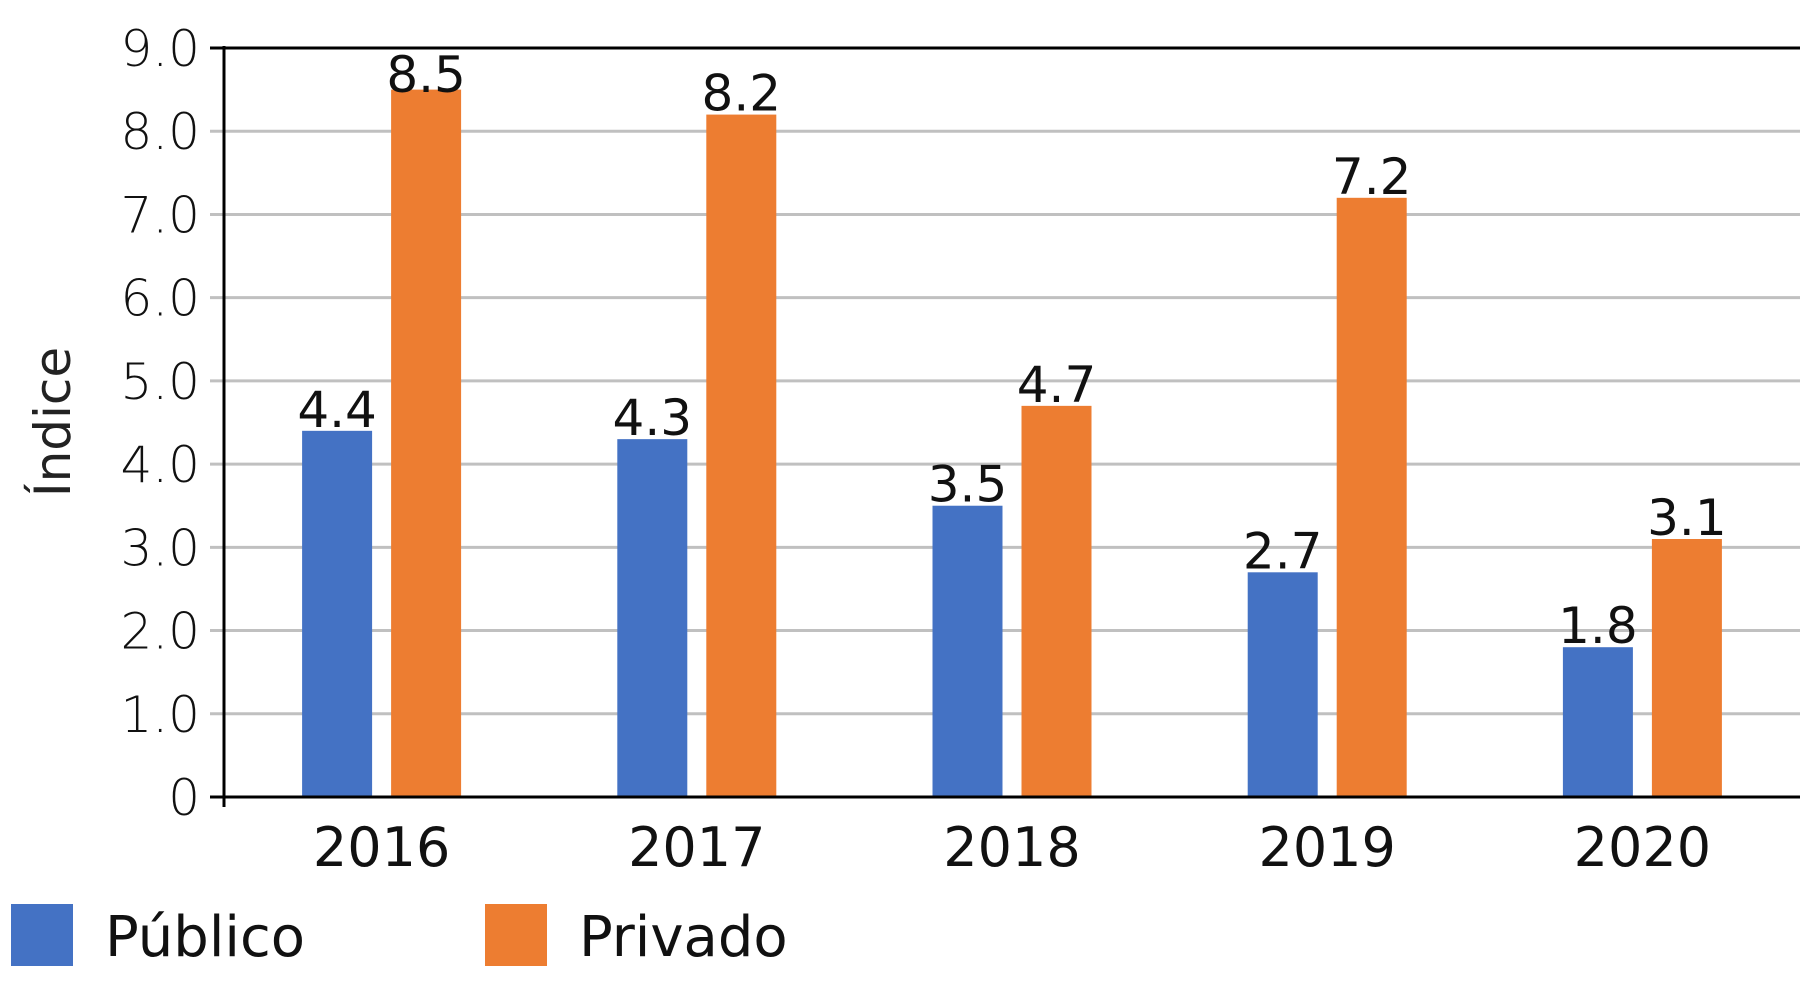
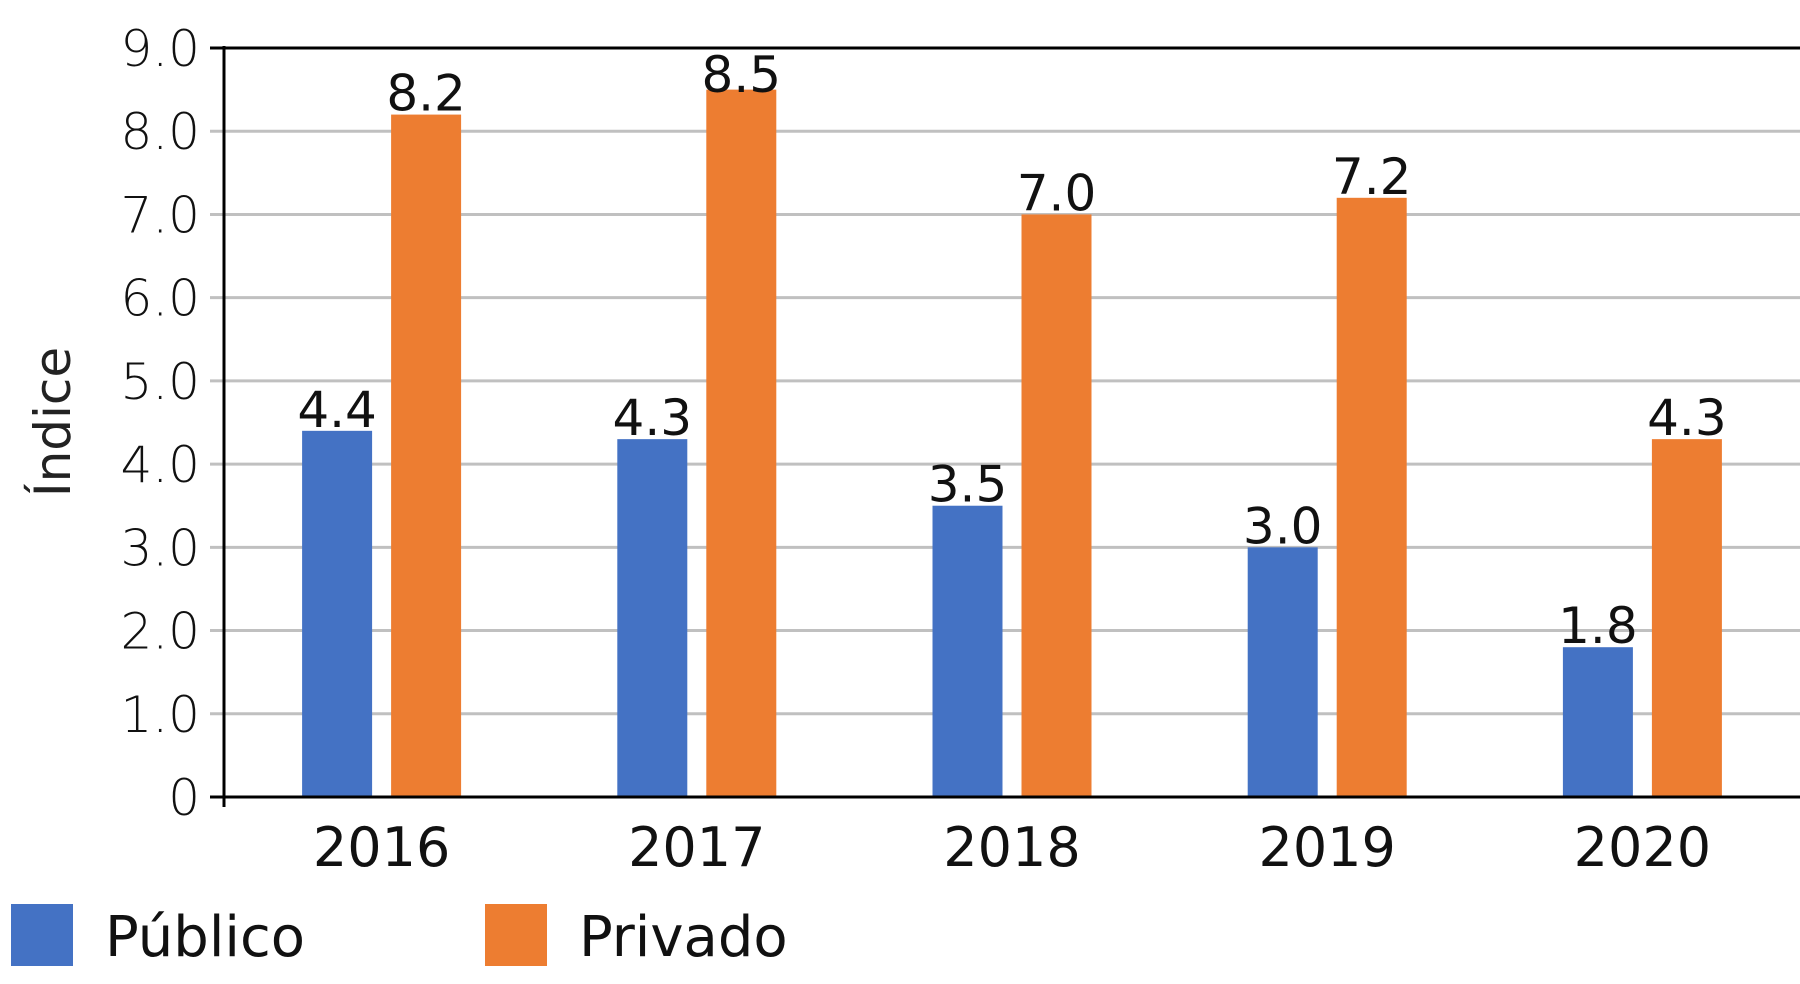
Privado/2016: 8.5 -> 8.2
Privado/2017: 8.2 -> 8.5
Privado/2018: 4.7 -> 7.0
Público/2019: 2.7 -> 3.0
Privado/2020: 3.1 -> 4.3
